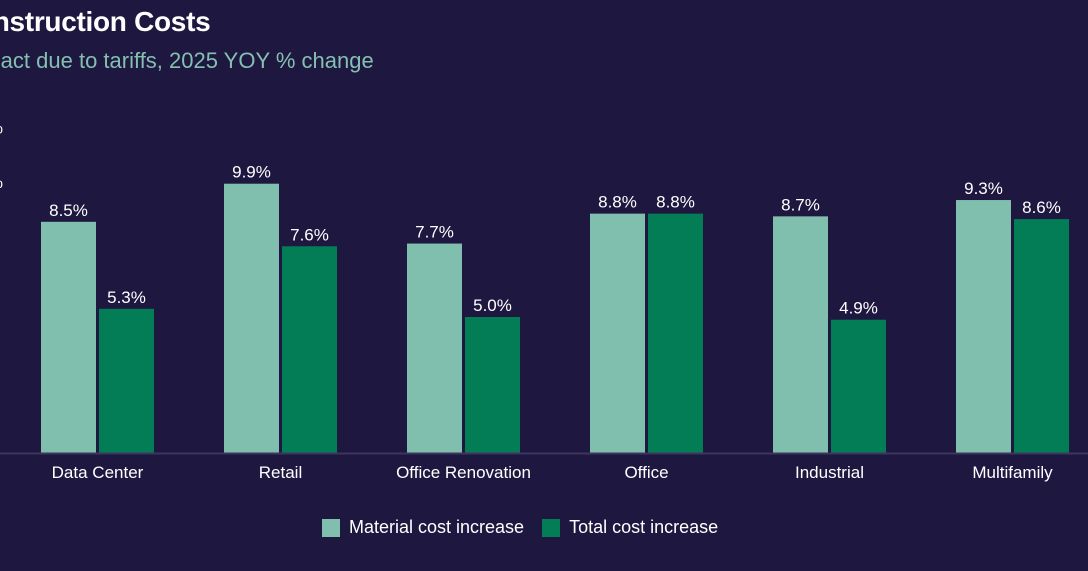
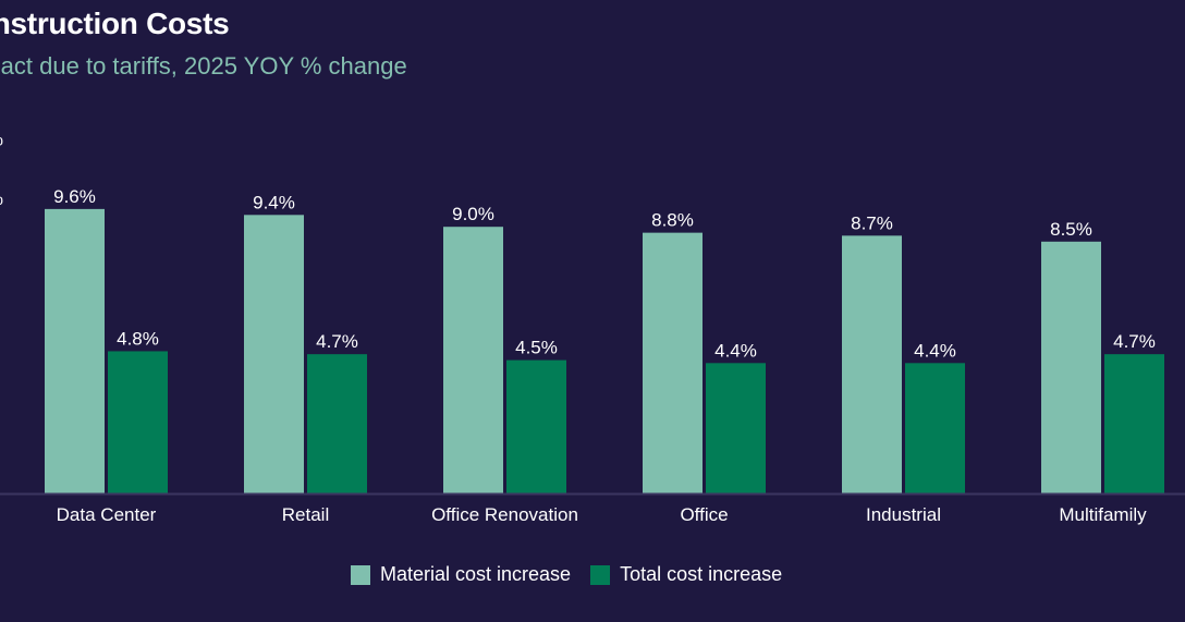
Material cost increase/Data Center: 8.5% -> 9.6%
Total cost increase/Data Center: 5.3% -> 4.8%
Material cost increase/Retail: 9.9% -> 9.4%
Total cost increase/Retail: 7.6% -> 4.7%
Material cost increase/Office Renovation: 7.7% -> 9.0%
Total cost increase/Office Renovation: 5.0% -> 4.5%
Total cost increase/Office: 8.8% -> 4.4%
Total cost increase/Industrial: 4.9% -> 4.4%
Material cost increase/Multifamily: 9.3% -> 8.5%
Total cost increase/Multifamily: 8.6% -> 4.7%
